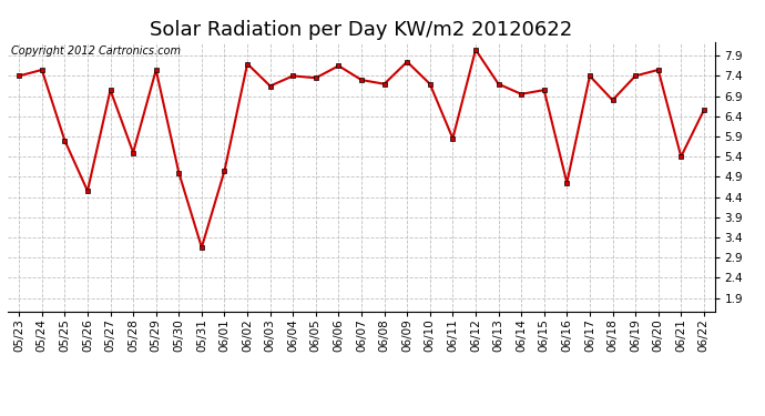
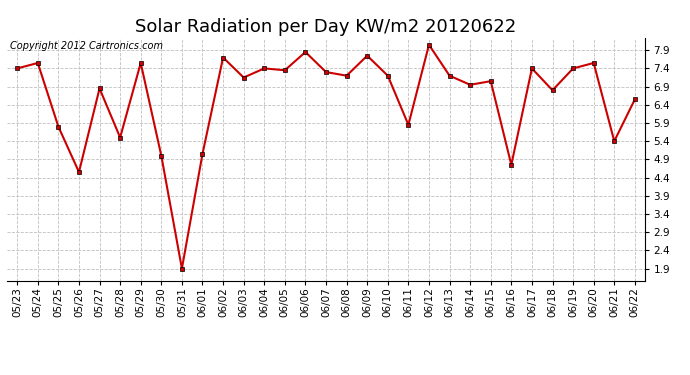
05/27: 7.05 -> 6.85
05/31: 3.15 -> 1.90
06/06: 7.65 -> 7.85
